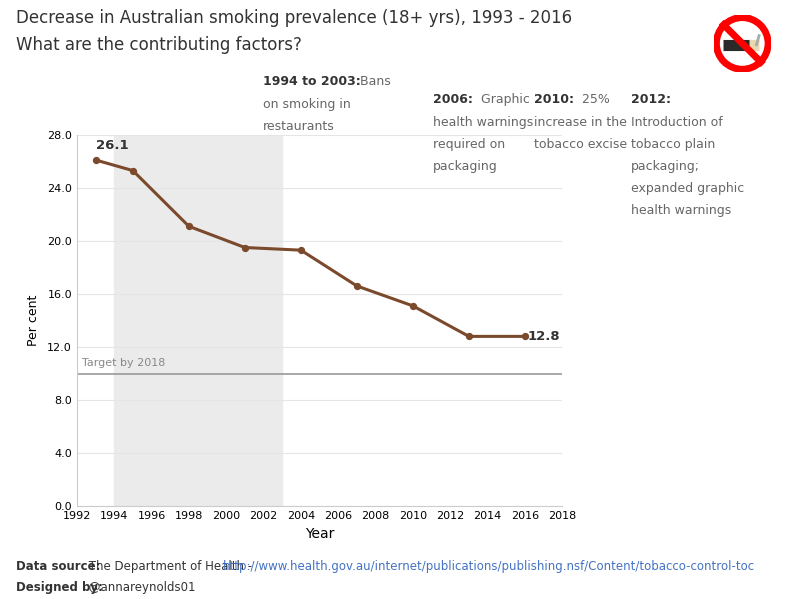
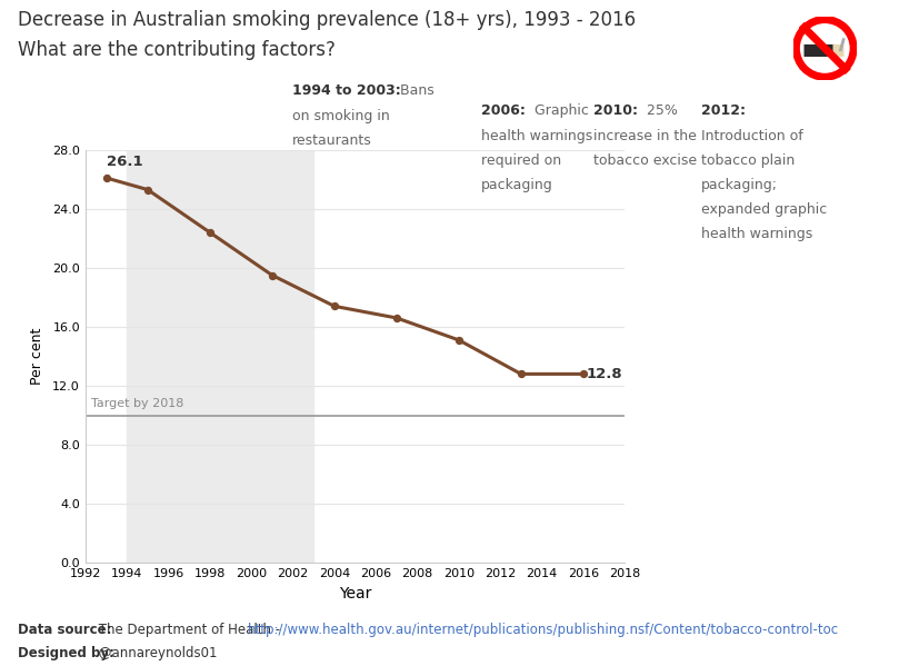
1998: 21.1 -> 22.4
2004: 19.3 -> 17.4
